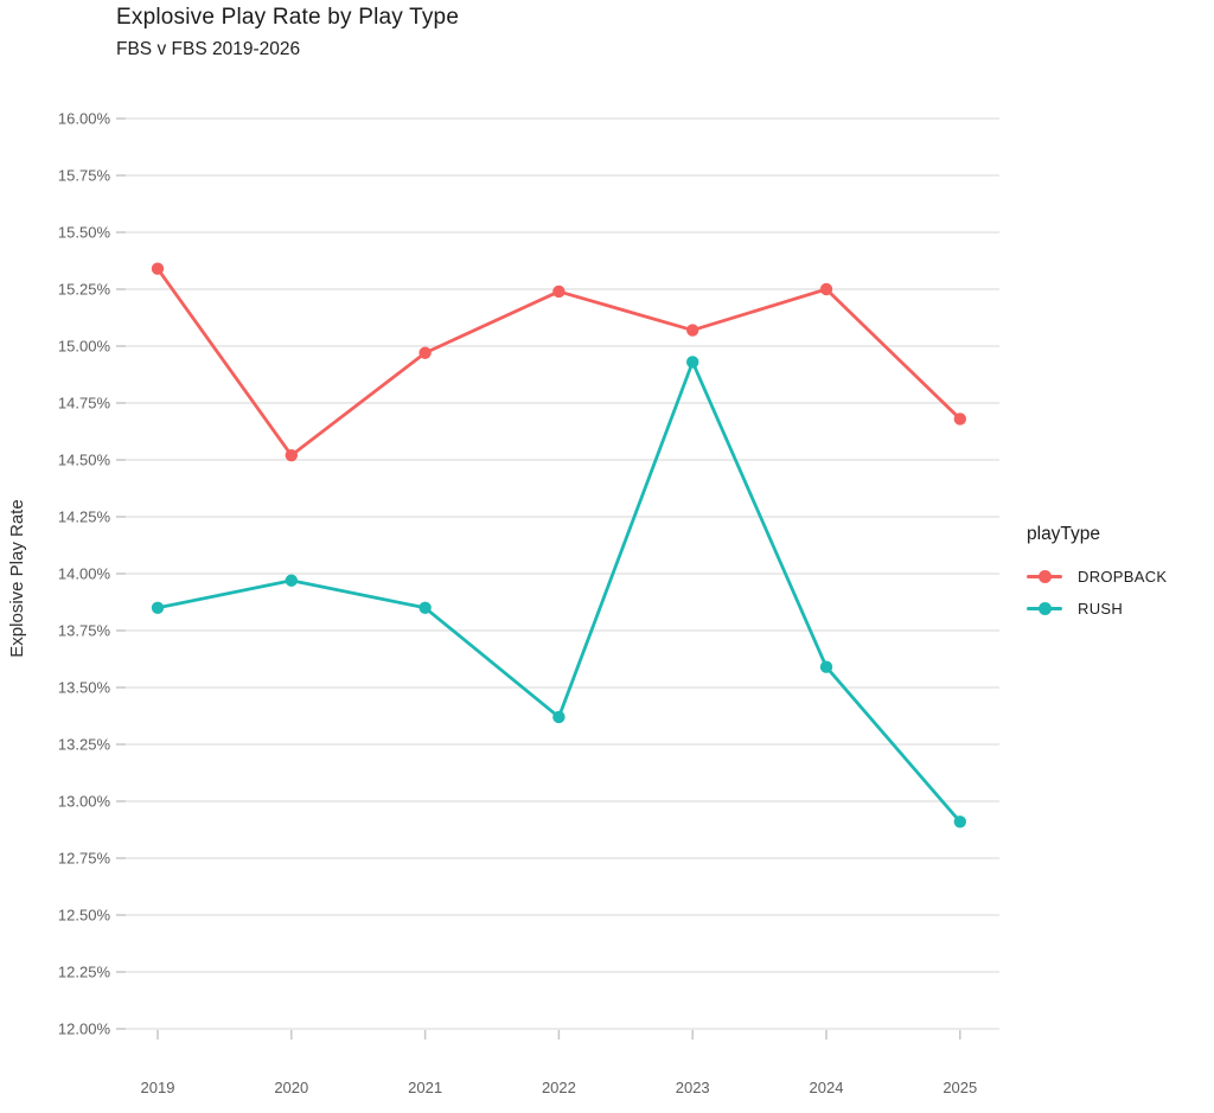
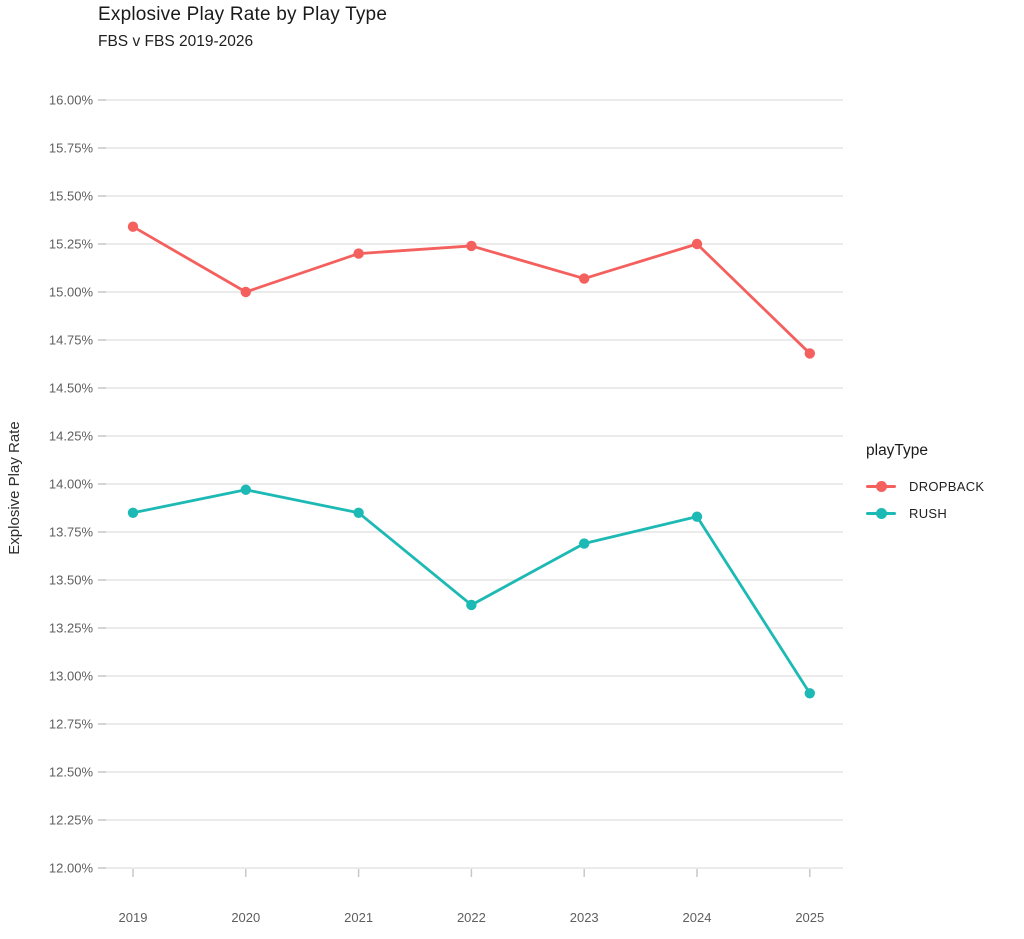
DROPBACK/2020: 14.52% -> 15.00%
DROPBACK/2021: 14.97% -> 15.20%
RUSH/2023: 14.93% -> 13.69%
RUSH/2024: 13.59% -> 13.83%
